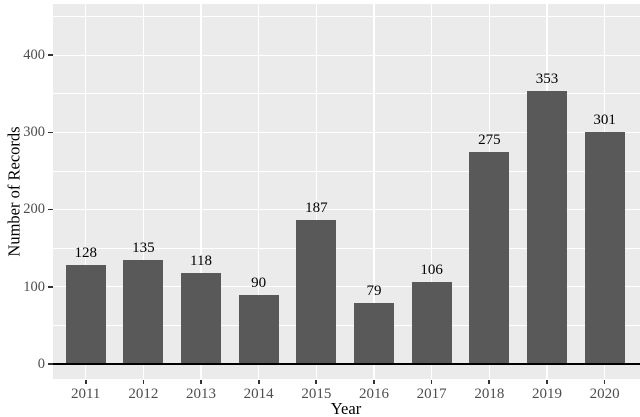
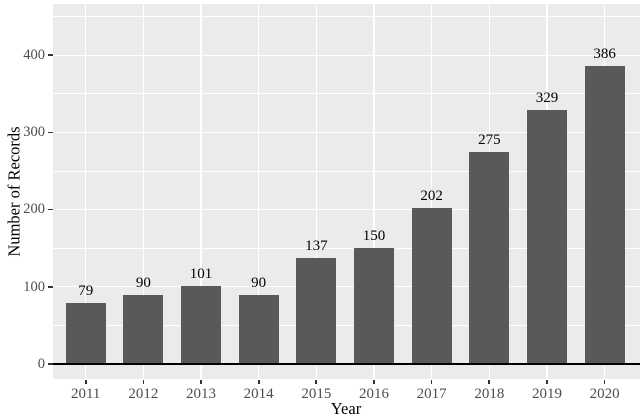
2011: 128 -> 79
2012: 135 -> 90
2013: 118 -> 101
2015: 187 -> 137
2016: 79 -> 150
2017: 106 -> 202
2019: 353 -> 329
2020: 301 -> 386
